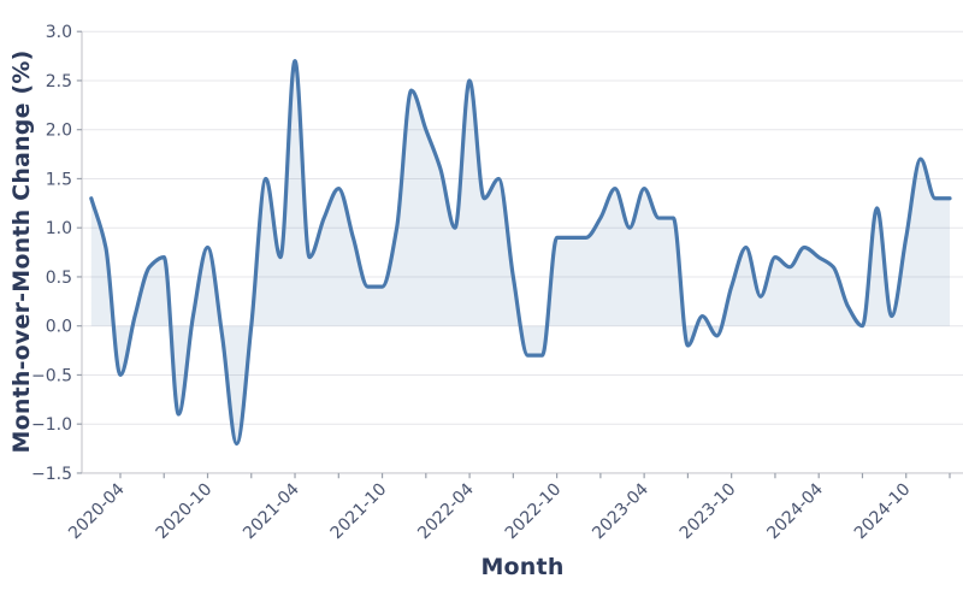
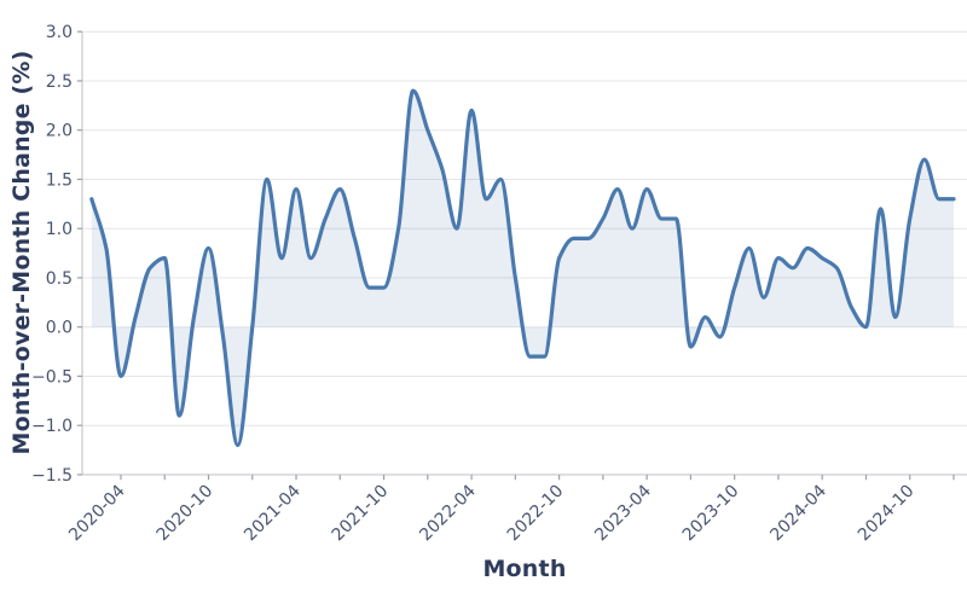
2021-04: 2.7 -> 1.4
2022-04: 2.5 -> 2.2
2022-10: 0.9 -> 0.7
2024-10: 0.9 -> 1.1
